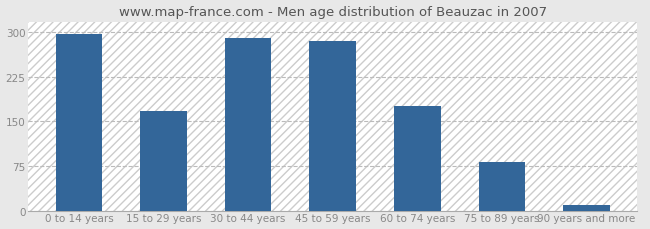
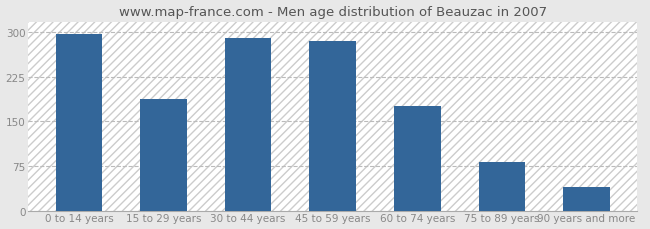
15 to 29 years: 168 -> 188
90 years and more: 10 -> 40
